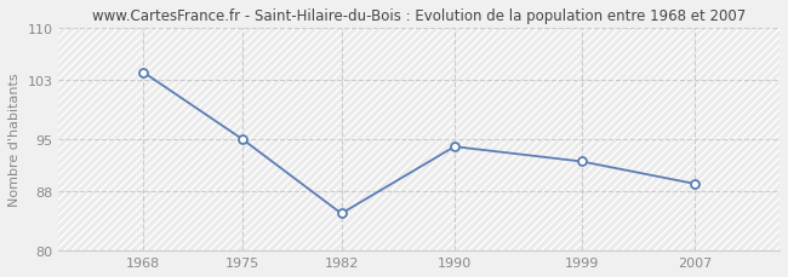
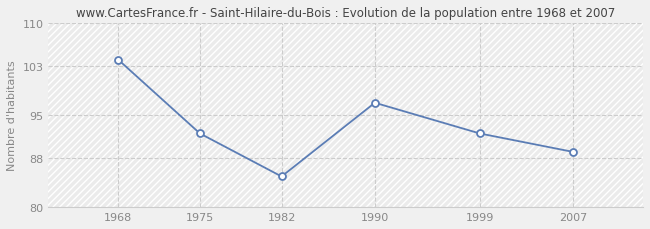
1975: 95 -> 92
1990: 94 -> 97
